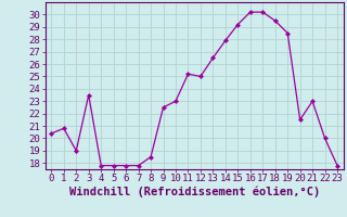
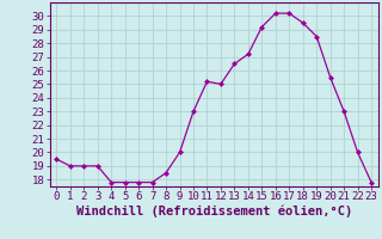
0: 20.4 -> 19.5
1: 20.8 -> 19.0
3: 23.5 -> 19.0
9: 22.5 -> 20.0
14: 27.9 -> 27.2
20: 21.5 -> 25.5
